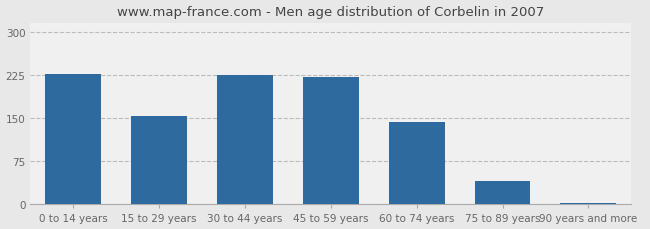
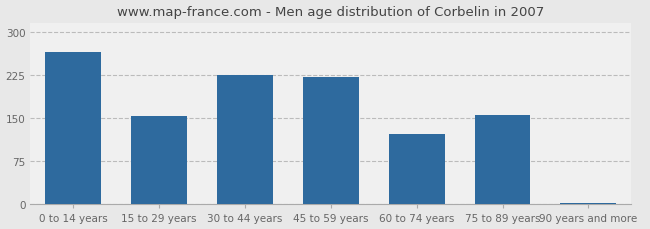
0 to 14 years: 227 -> 264
60 to 74 years: 143 -> 122
75 to 89 years: 40 -> 156
